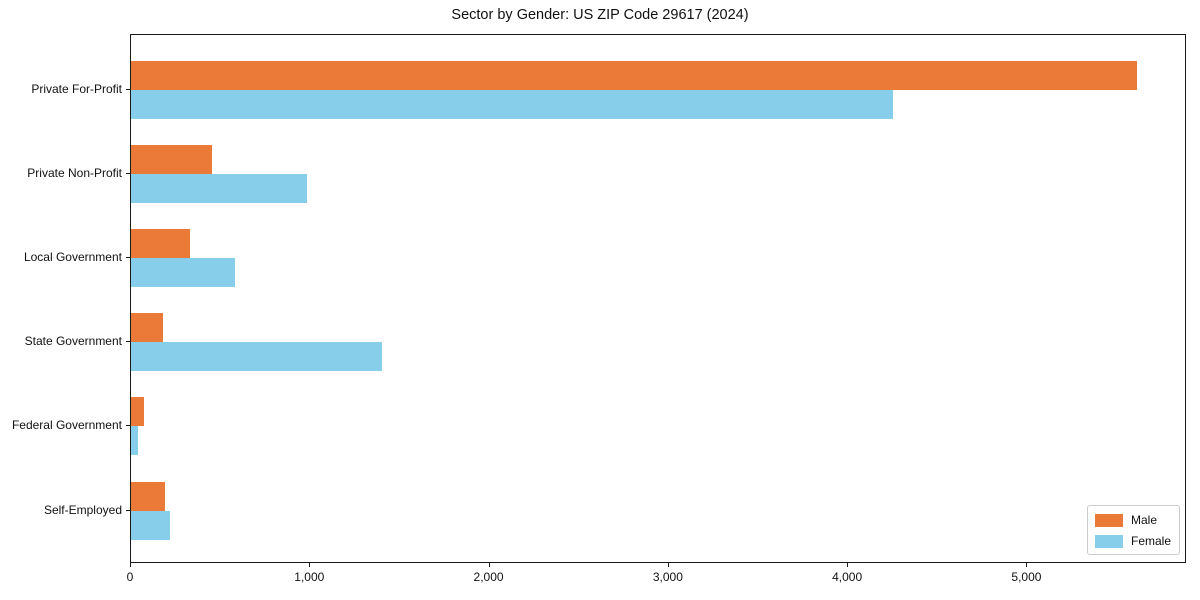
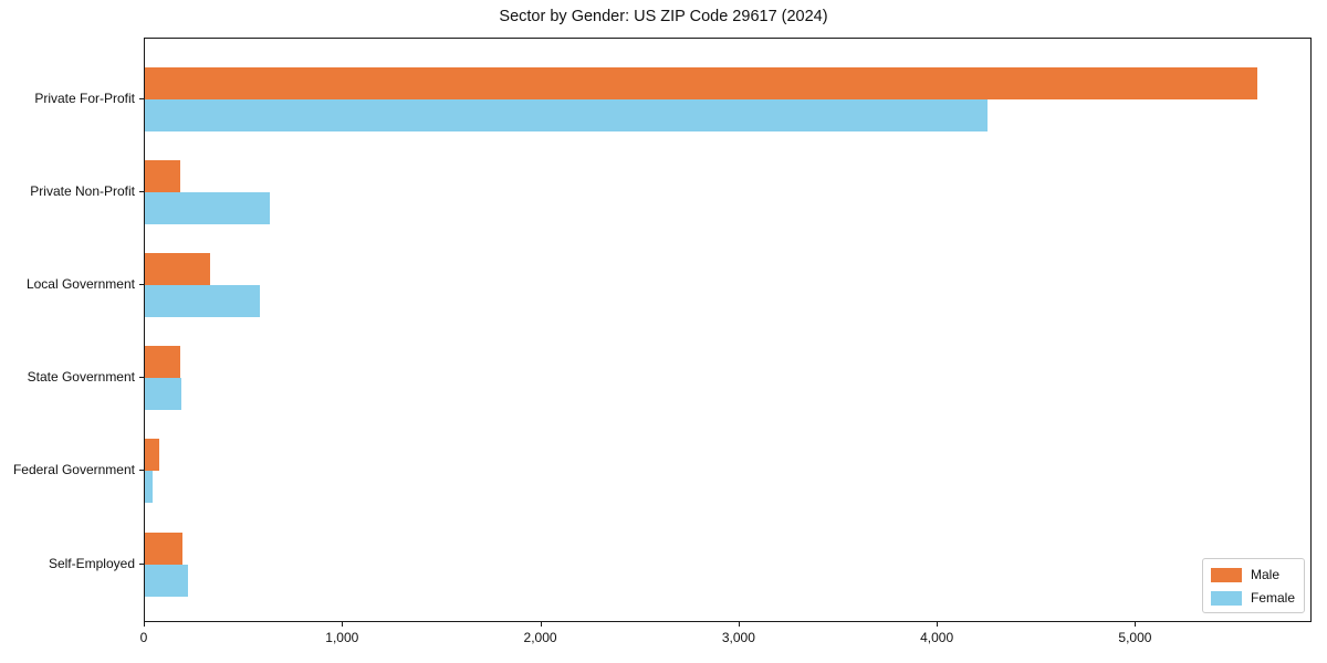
Male/Private Non-Profit: 450 -> 180
Female/Private Non-Profit: 980 -> 630
Female/State Government: 1400 -> 180
